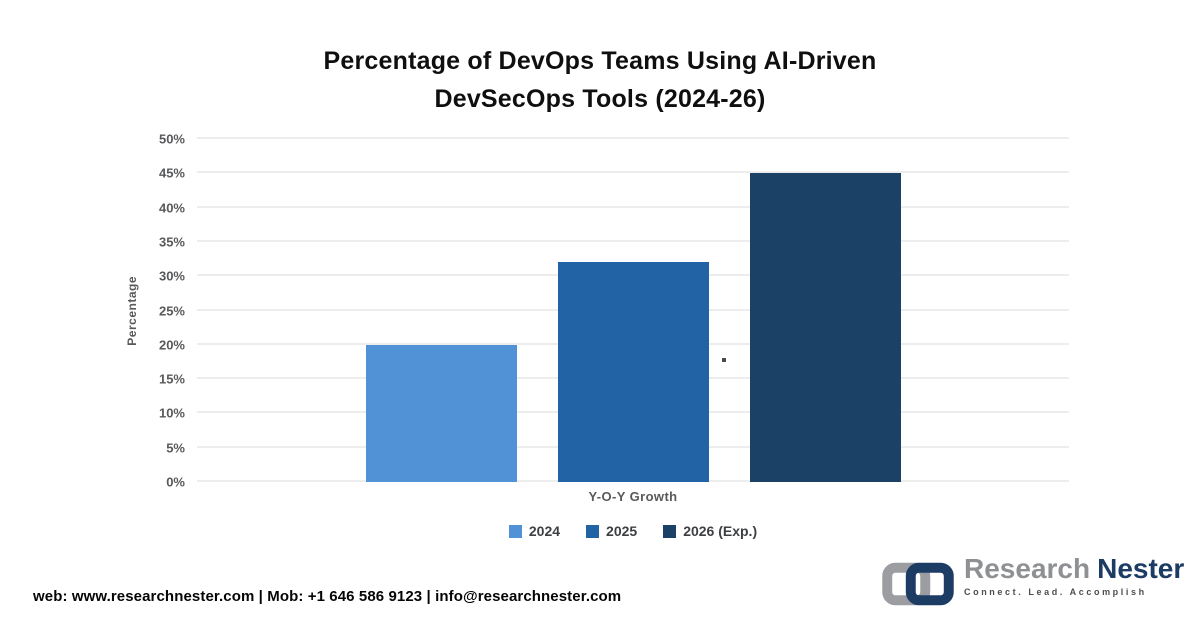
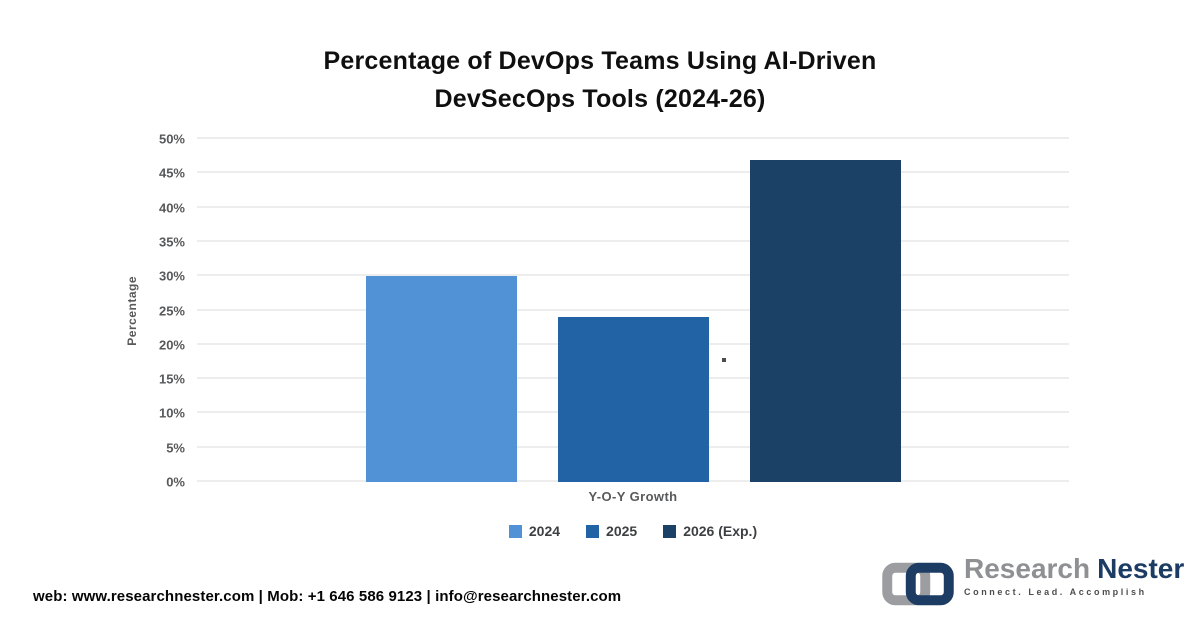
2024: 20% -> 30%
2025: 32% -> 24%
2026 (Exp.): 45% -> 47%
